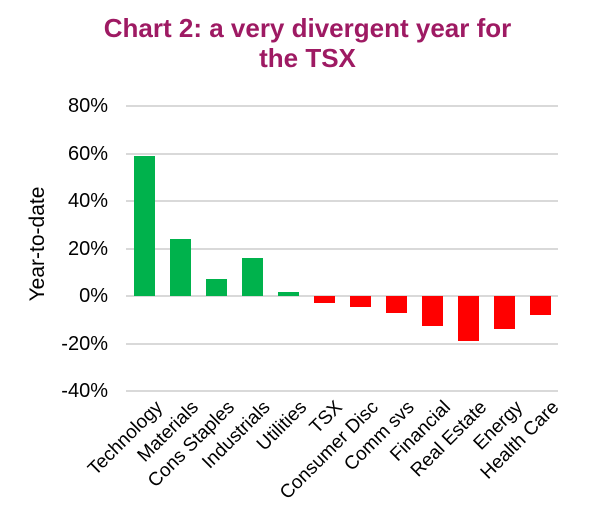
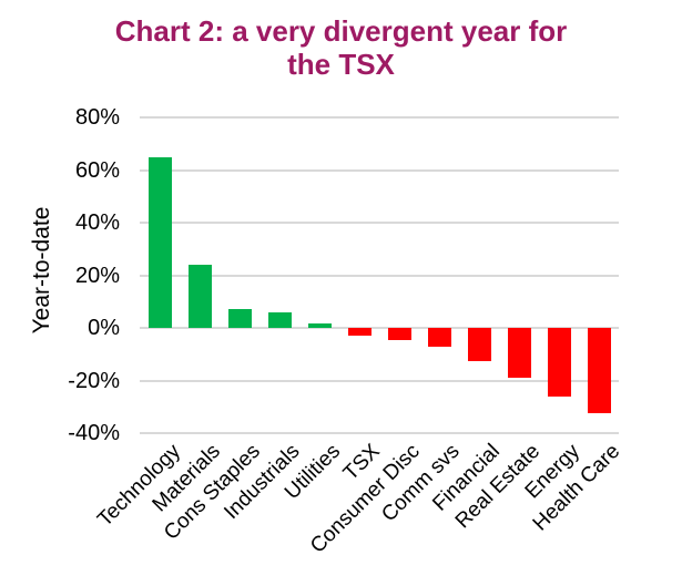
Technology: 59% -> 65%
Industrials: 16% -> 6%
Energy: -14% -> -26%
Health Care: -8% -> -32%
